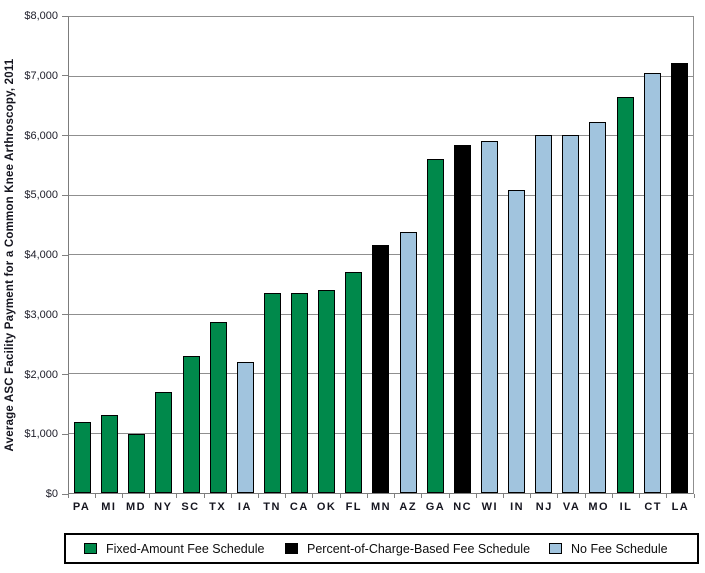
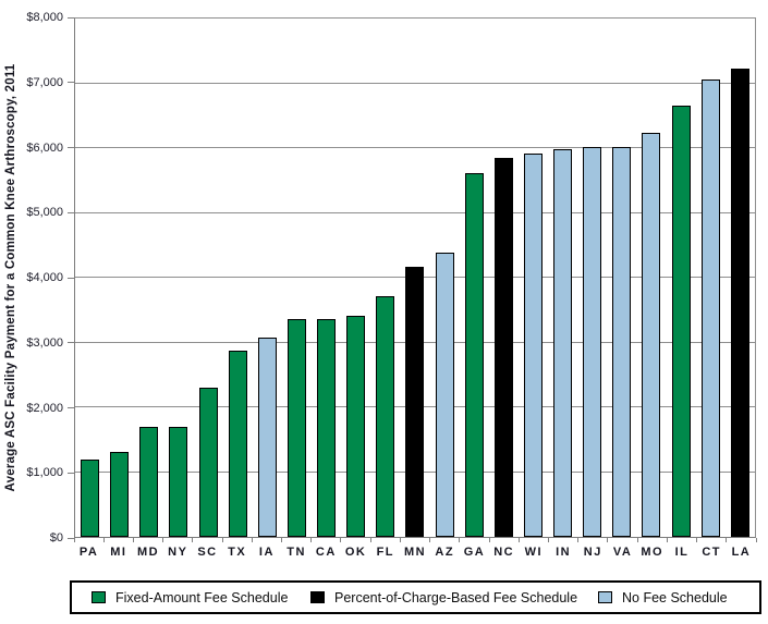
MD: $1000 -> $1700
IA: $2200 -> $3100
IN: $5100 -> $6000
